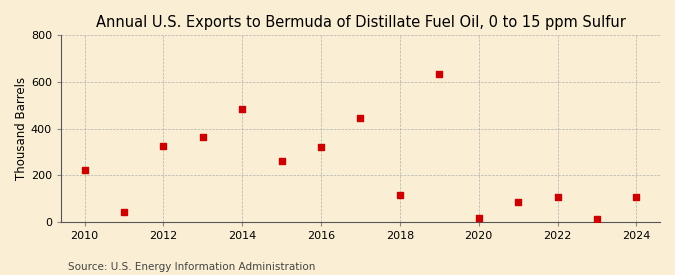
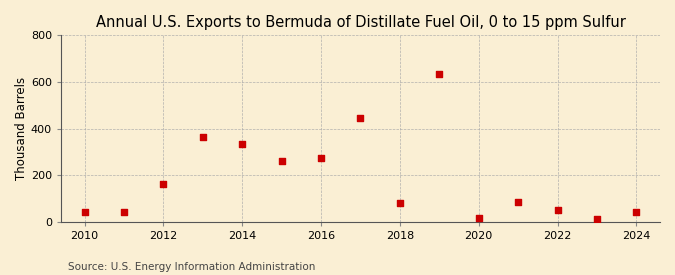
2010: 220 -> 40
2012: 325 -> 160
2014: 485 -> 335
2016: 320 -> 275
2018: 115 -> 80
2022: 105 -> 50
2024: 105 -> 40
